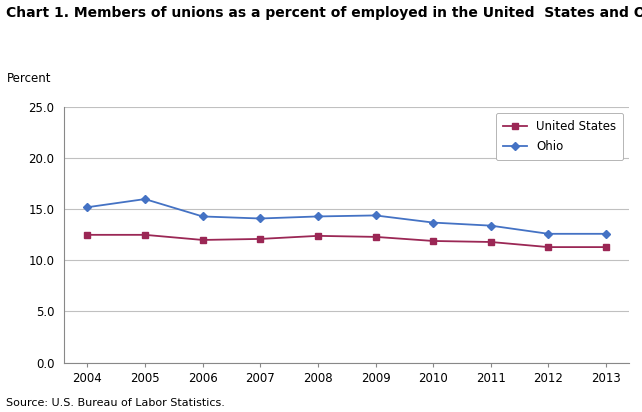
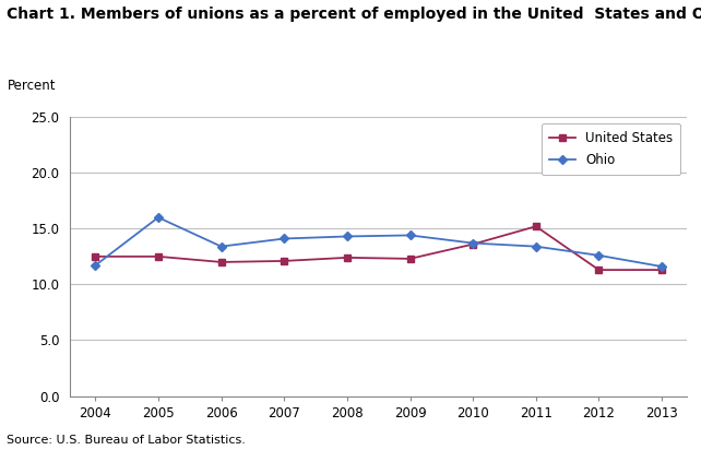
Ohio/2004: 15.2 -> 11.7
Ohio/2006: 14.3 -> 13.4
United States/2010: 11.9 -> 13.6
United States/2011: 11.8 -> 15.2
Ohio/2013: 12.6 -> 11.6
